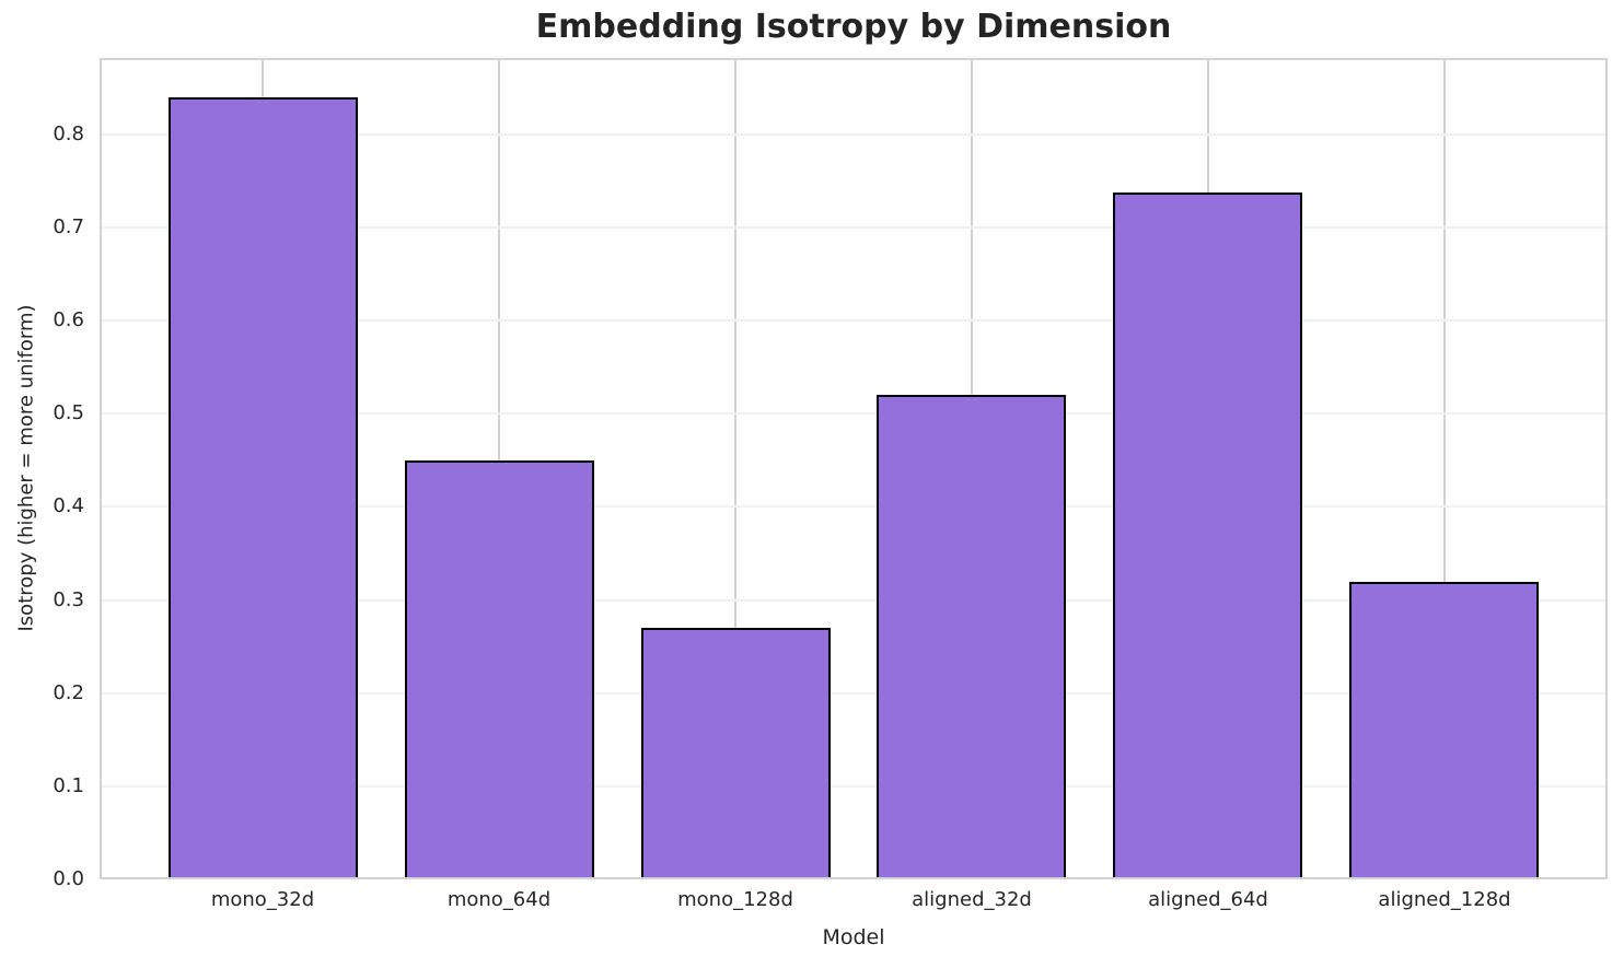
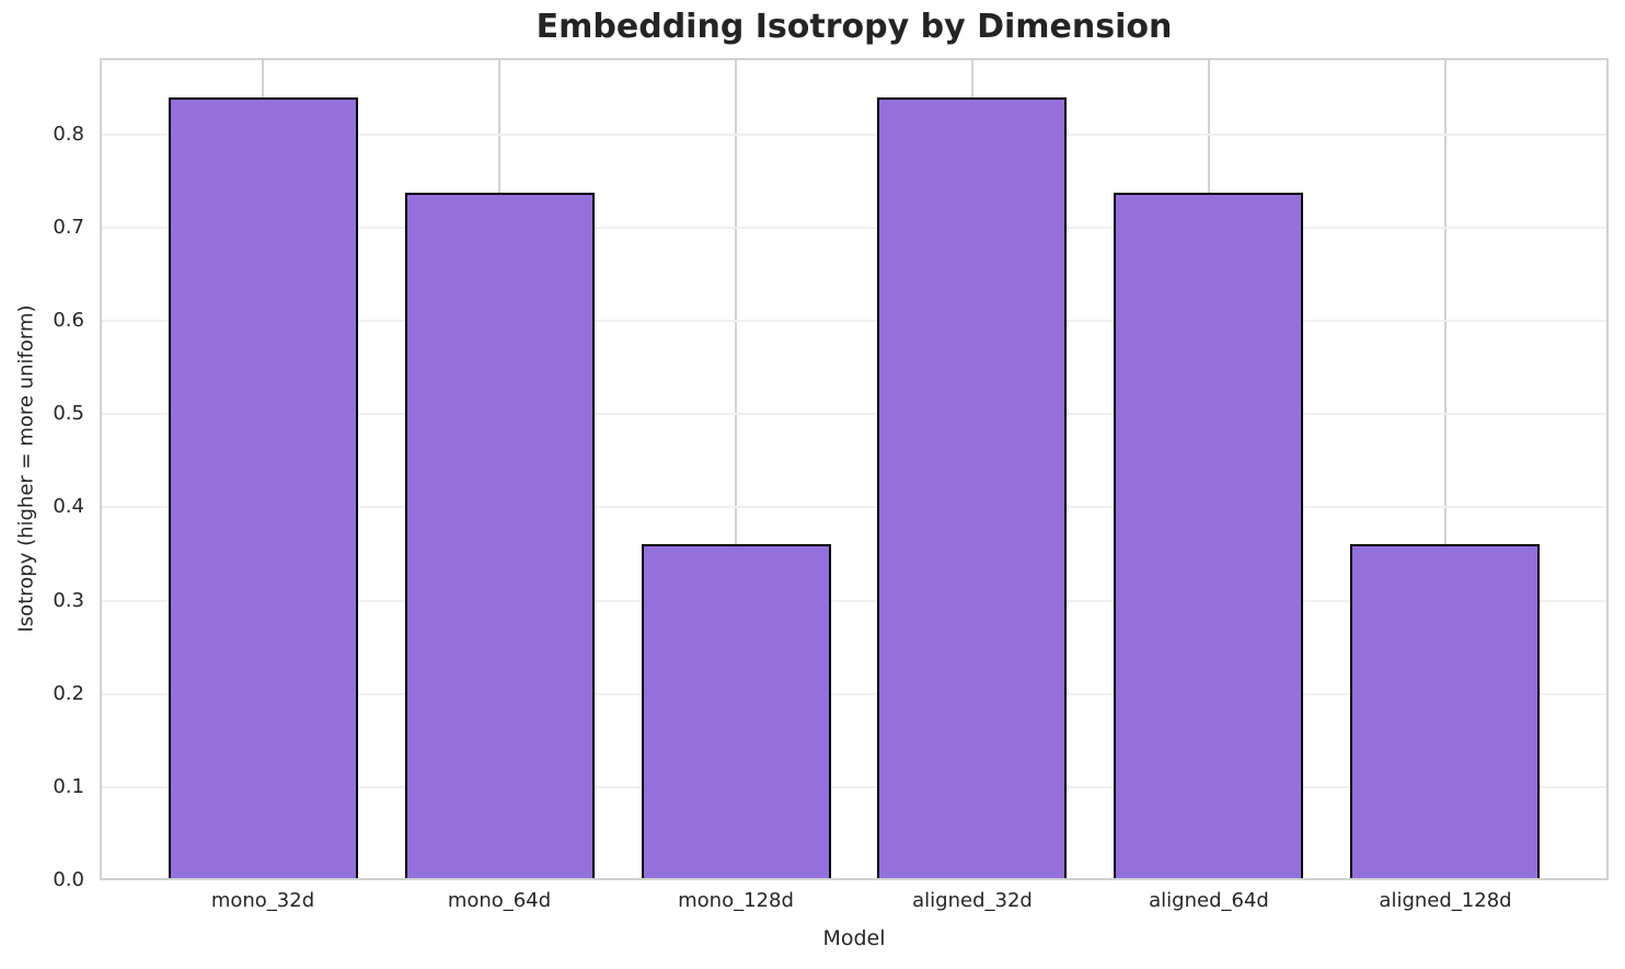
mono_64d: 0.45 -> 0.74
mono_128d: 0.27 -> 0.36
aligned_32d: 0.52 -> 0.84
aligned_128d: 0.32 -> 0.36
